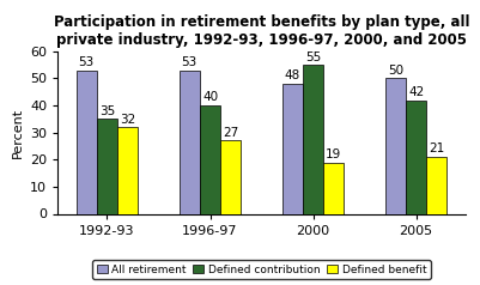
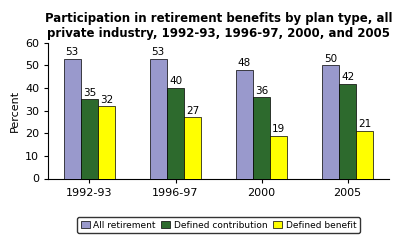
Defined contribution/2000: 55 -> 36
